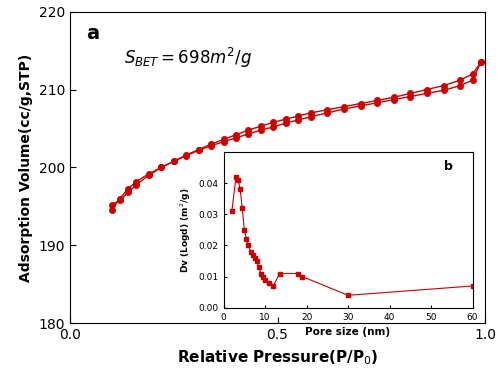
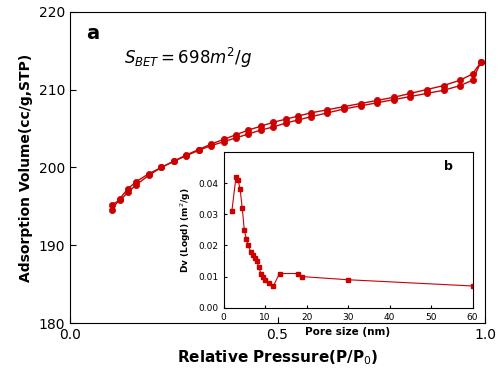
30: 0.004 -> 0.009
